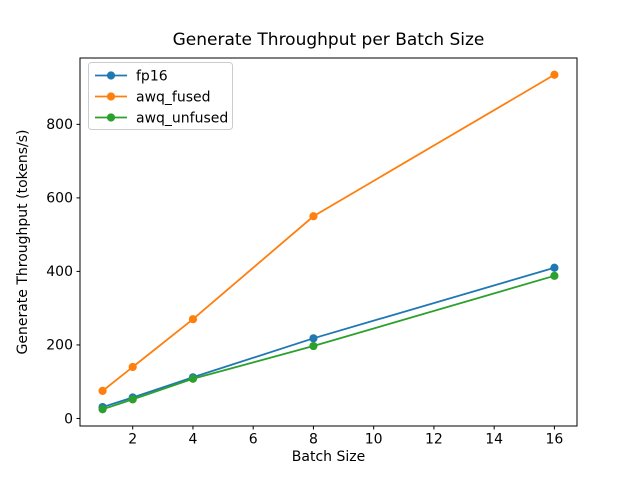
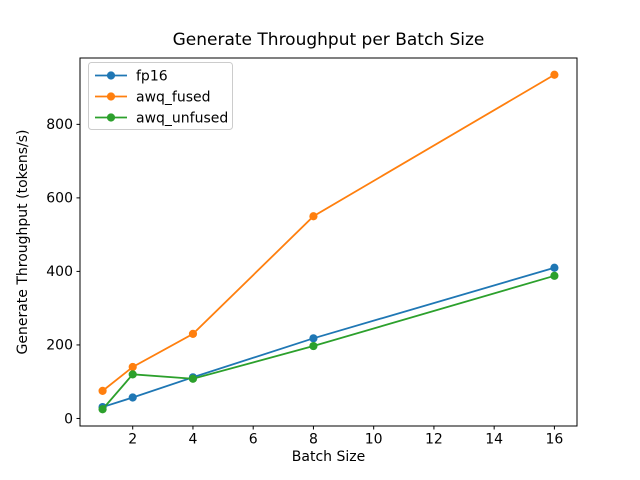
awq_unfused/2: 50 -> 120
awq_fused/4: 270 -> 230
